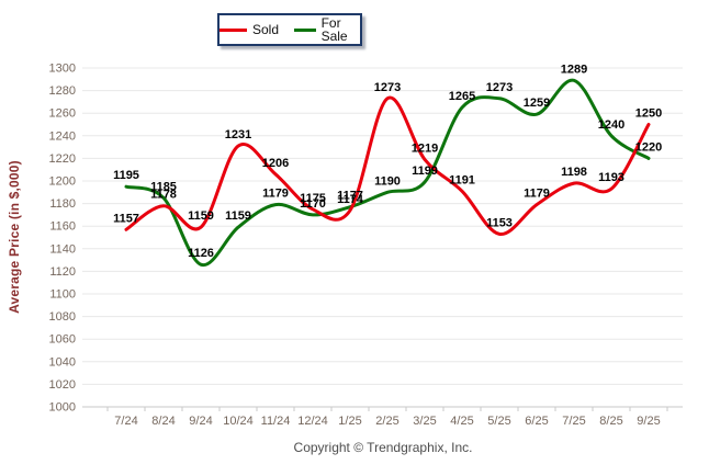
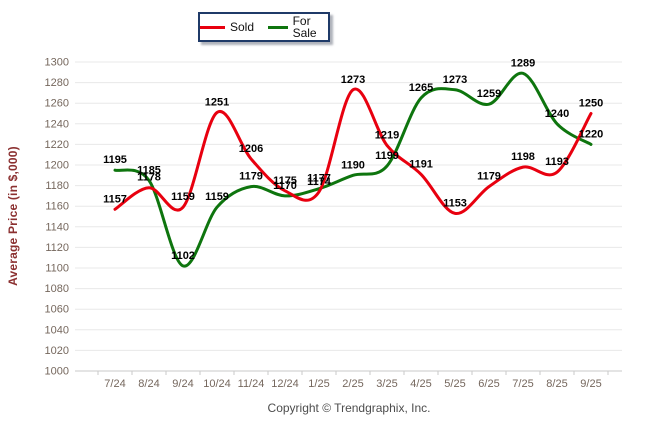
For Sale/9/24: 1126 -> 1102
Sold/10/24: 1231 -> 1251
